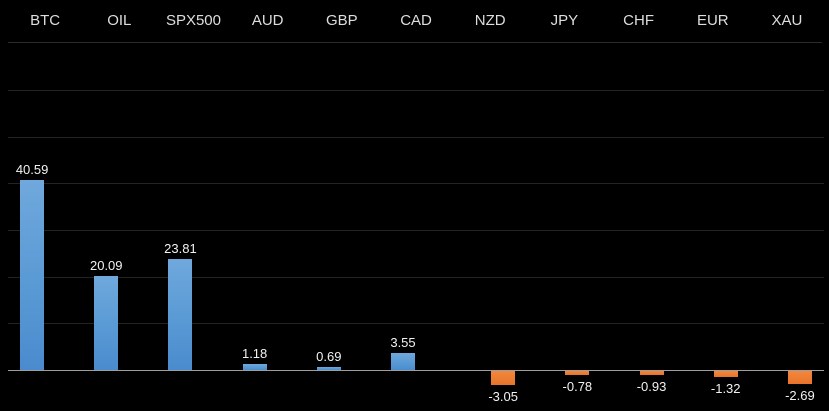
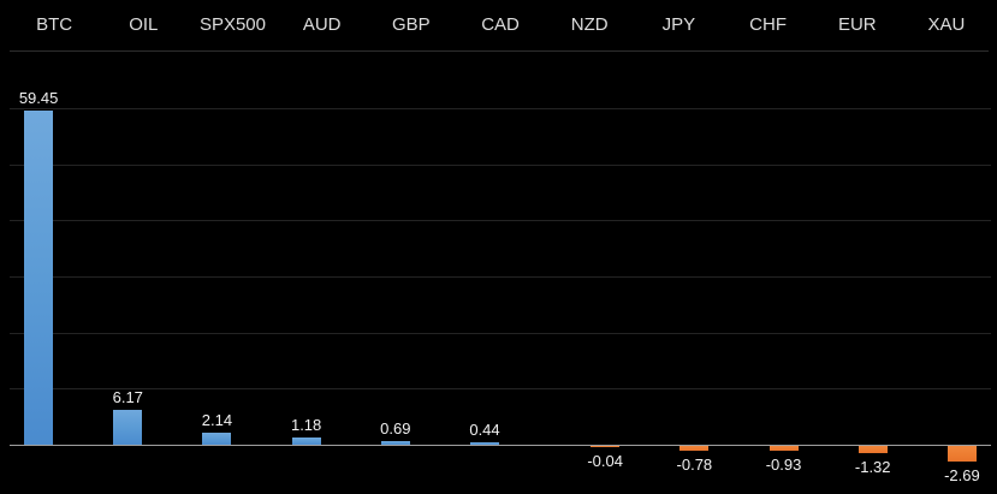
BTC: 40.59 -> 59.45
OIL: 20.09 -> 6.17
SPX500: 23.81 -> 2.14
CAD: 3.55 -> 0.44
NZD: -3.05 -> -0.04
